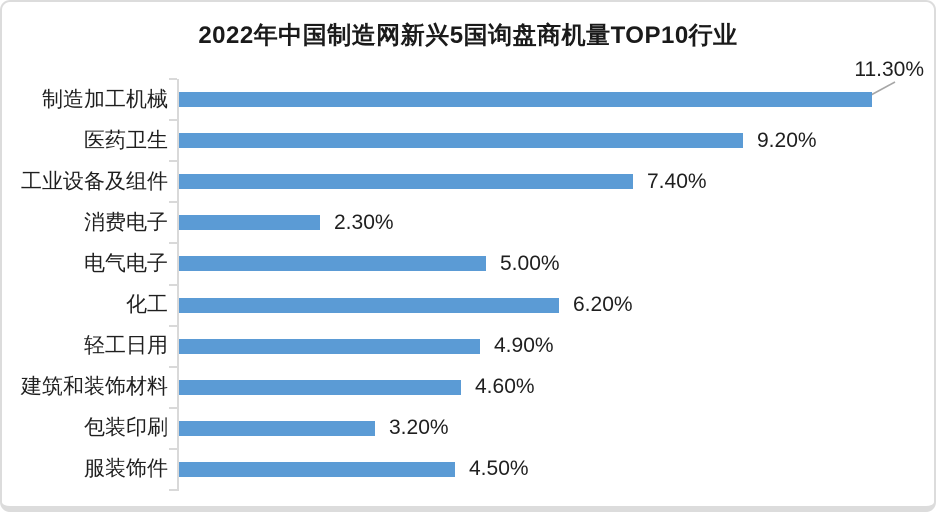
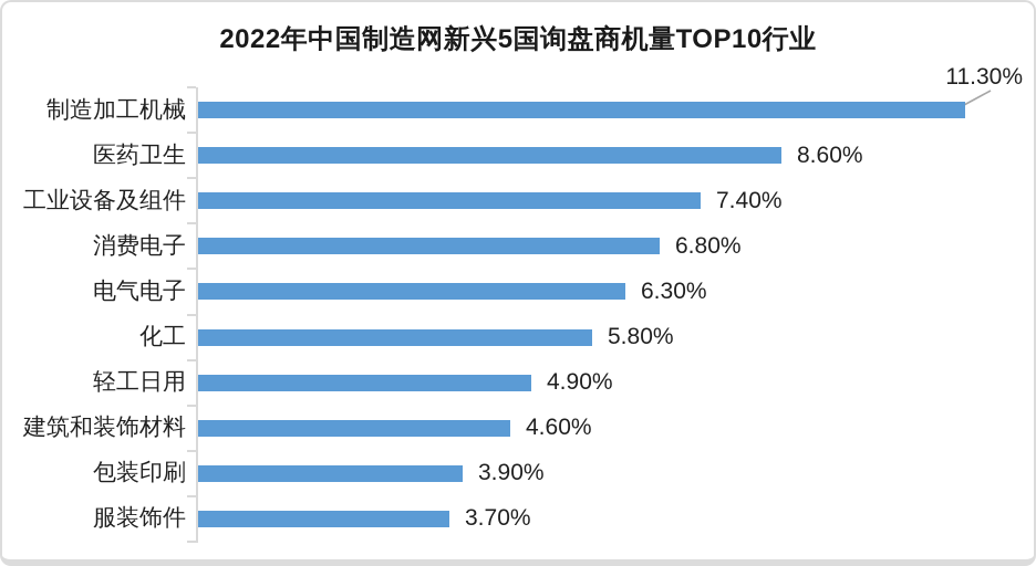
医药卫生: 9.20% -> 8.60%
消费电子: 2.30% -> 6.80%
电气电子: 5.00% -> 6.30%
化工: 6.20% -> 5.80%
包装印刷: 3.20% -> 3.90%
服装饰件: 4.50% -> 3.70%
